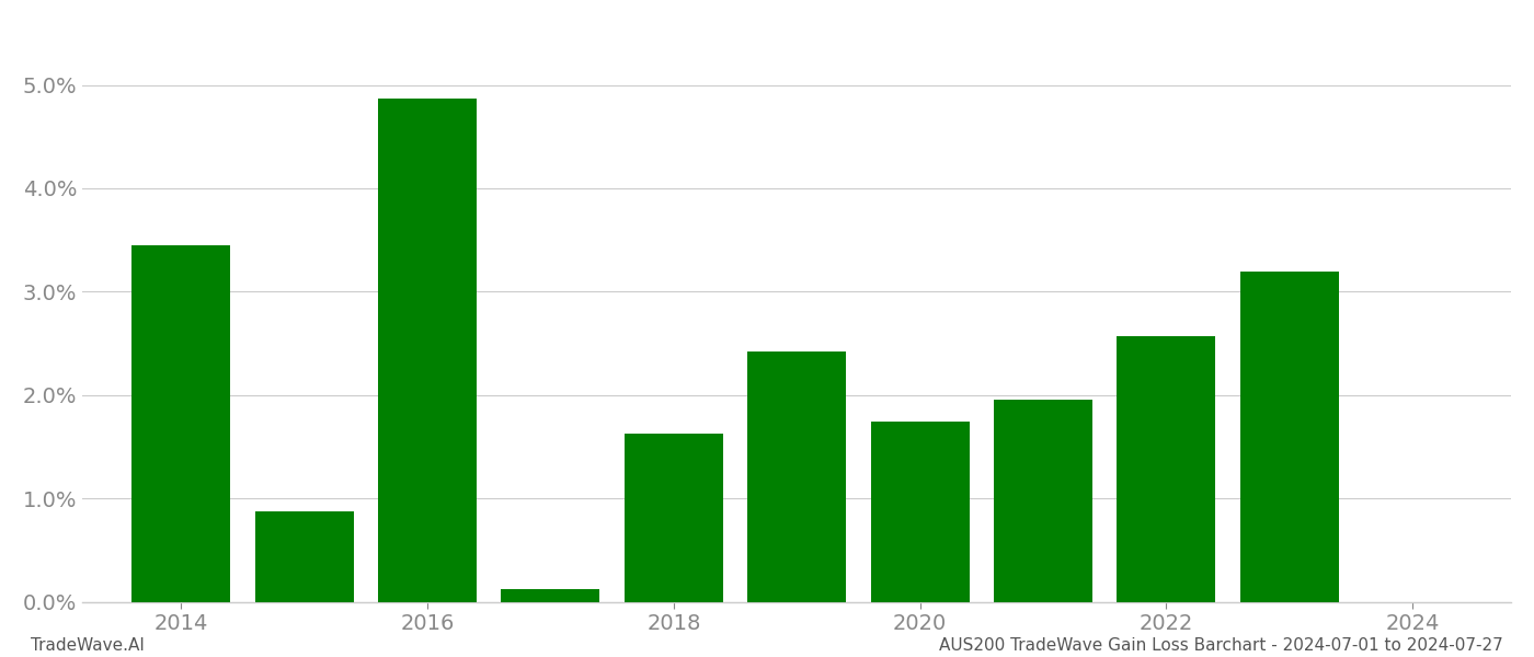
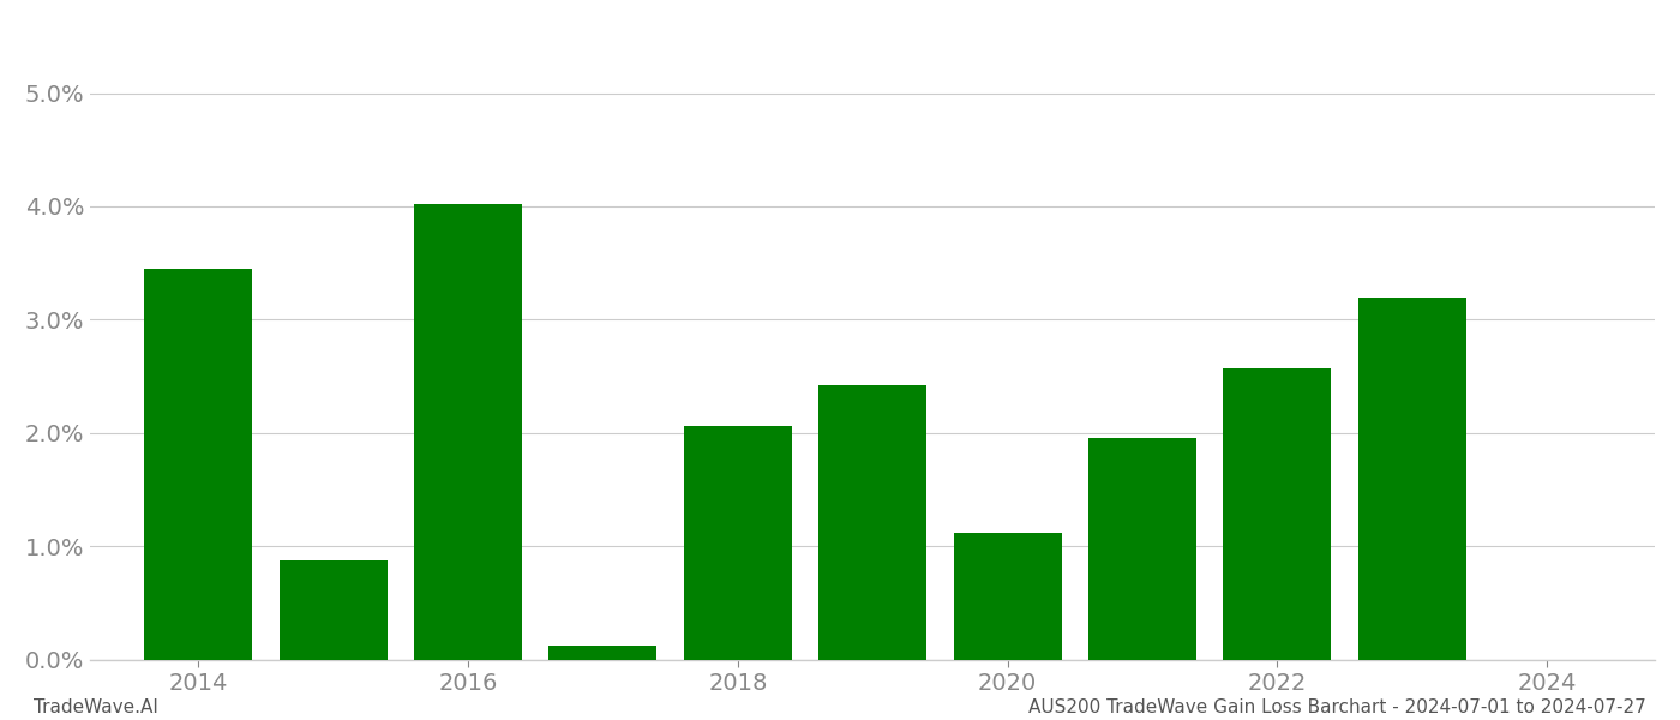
2016: 4.87% -> 4.02%
2018: 1.63% -> 2.06%
2020: 1.74% -> 1.12%
